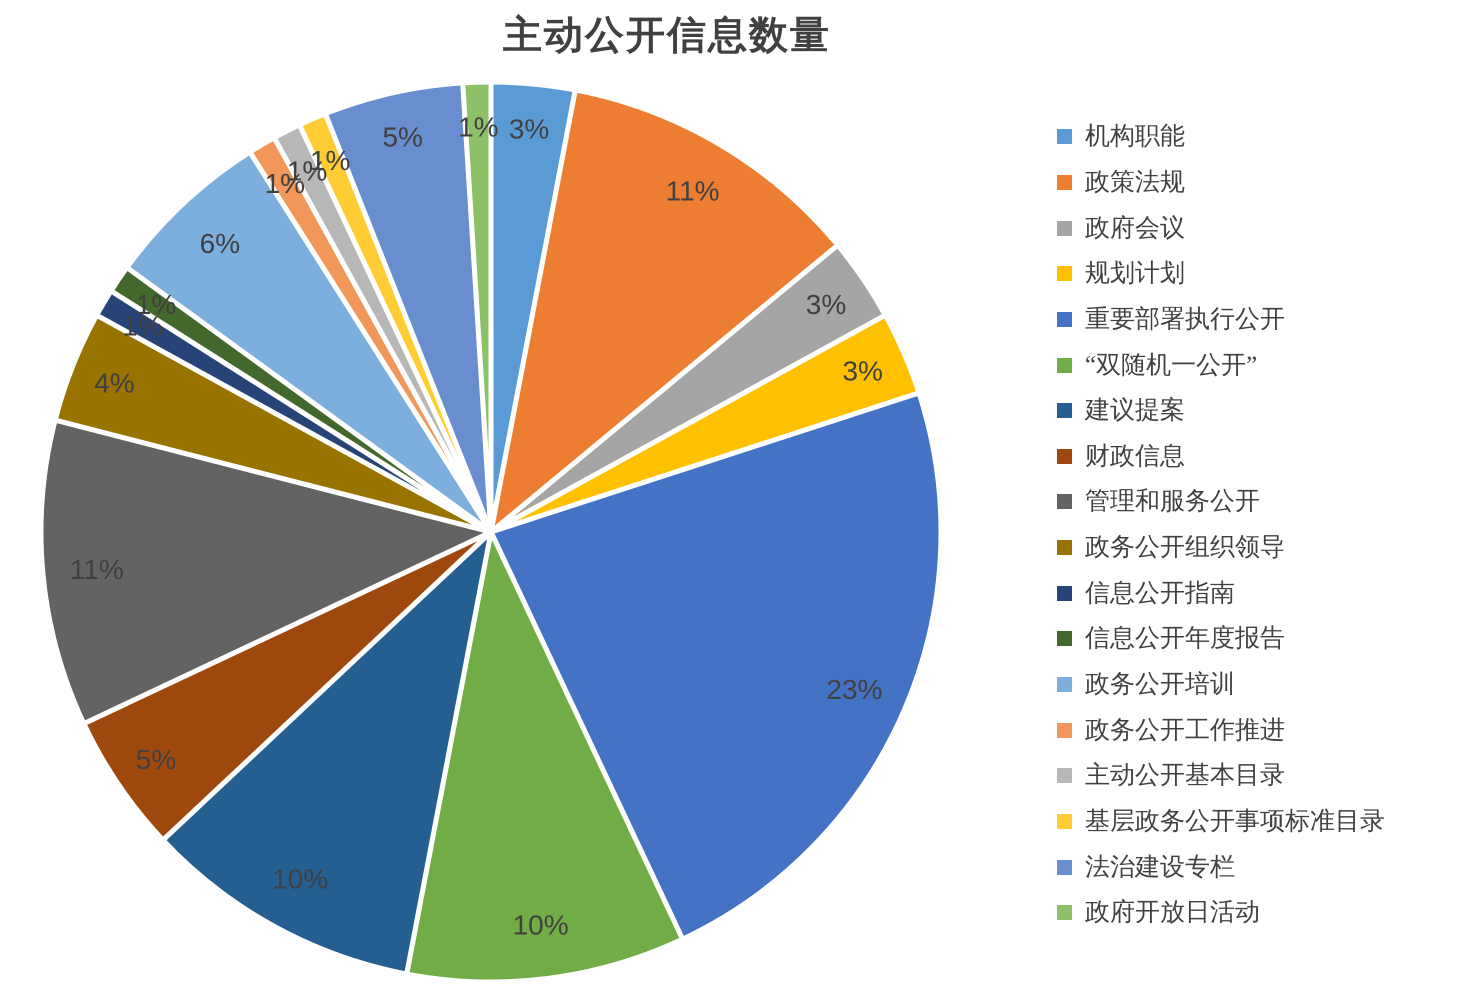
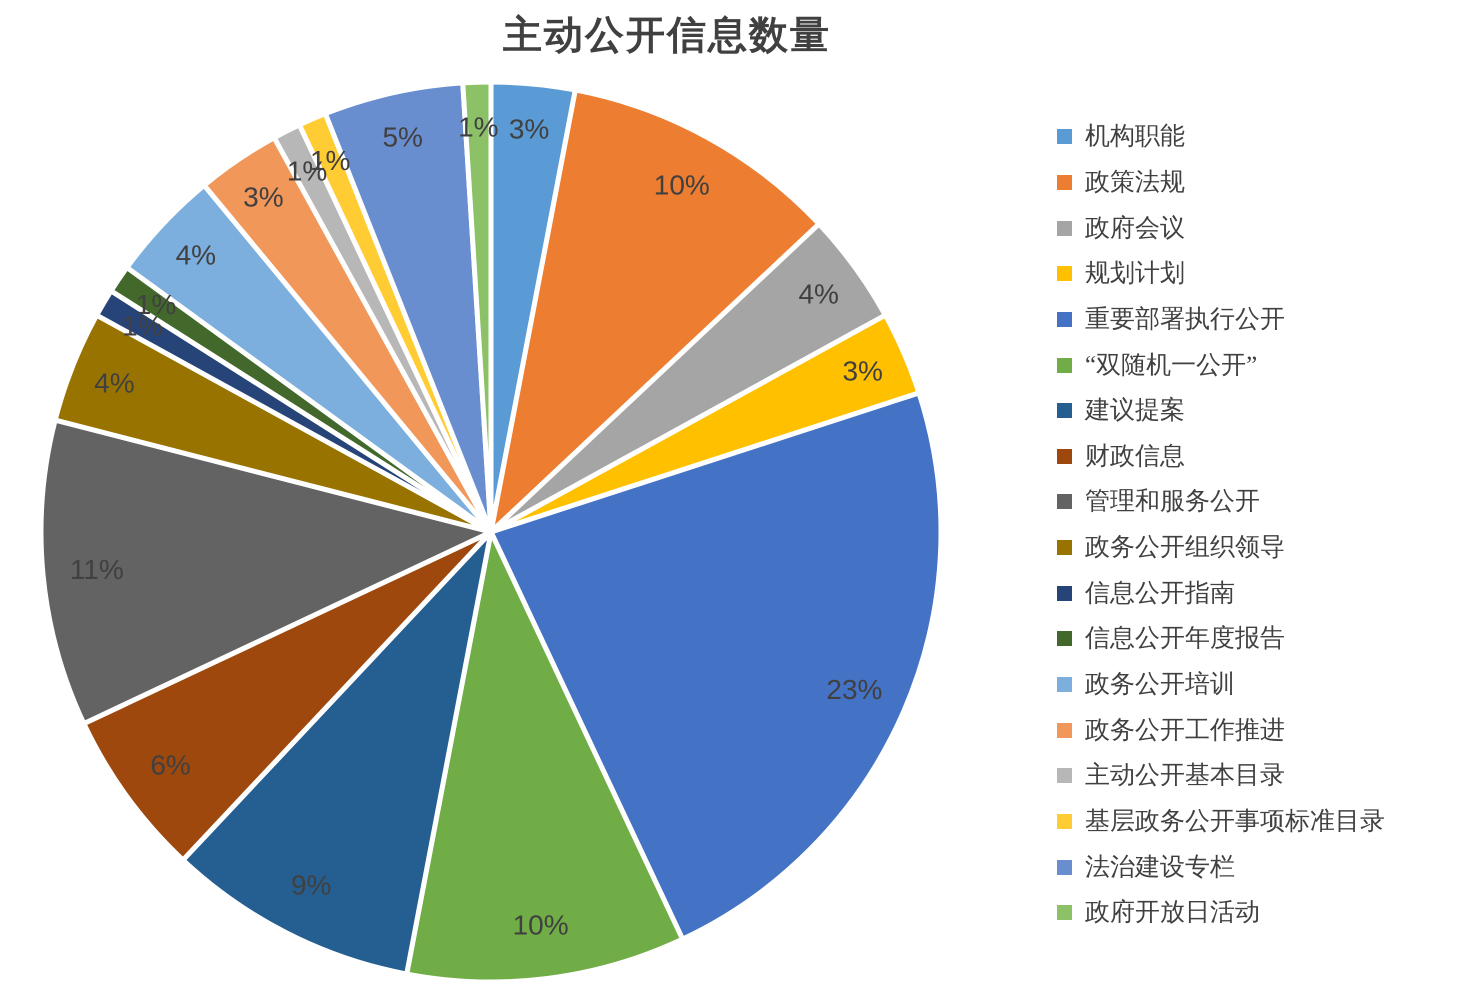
政策法规: 11% -> 10%
政府会议: 3% -> 4%
建议提案: 10% -> 9%
财政信息: 5% -> 6%
政务公开培训: 6% -> 4%
政务公开工作推进: 1% -> 3%
